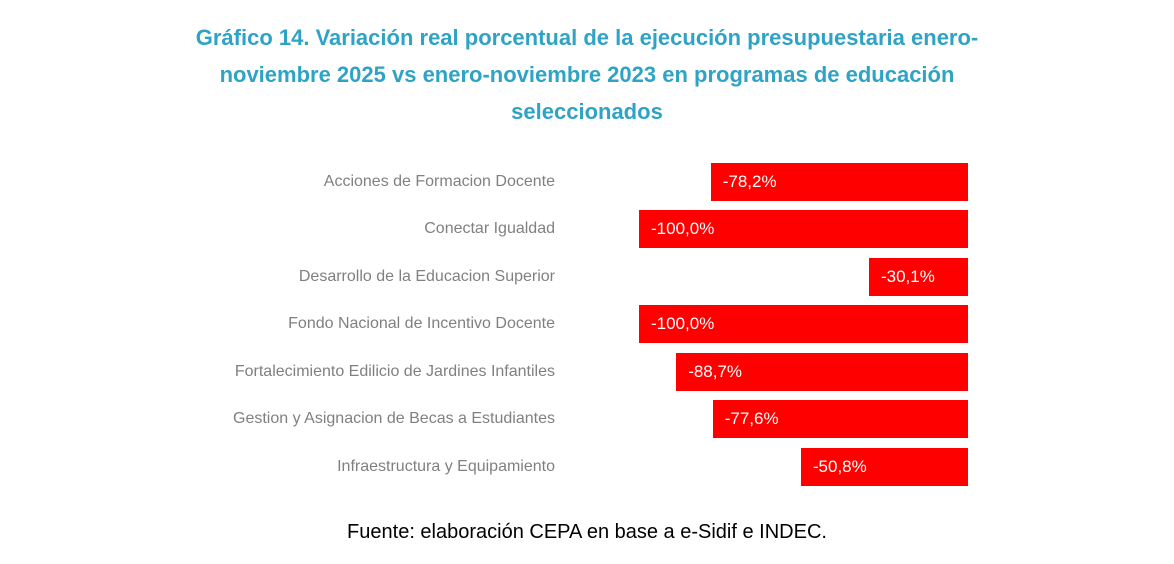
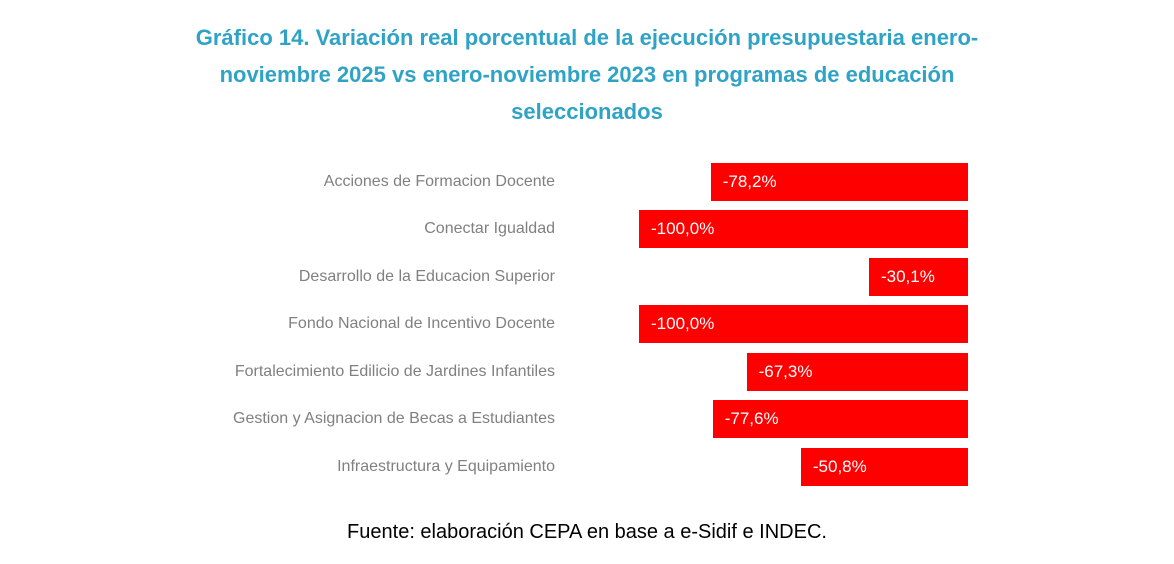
Fortalecimiento Edilicio de Jardines Infantiles: -88,7% -> -67,3%
